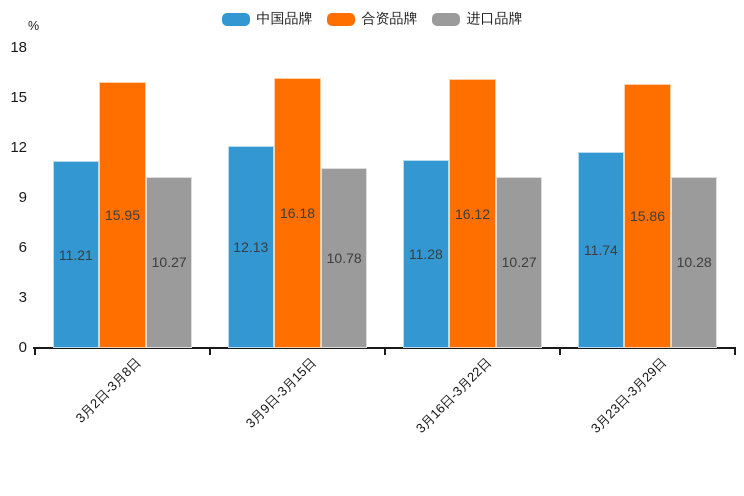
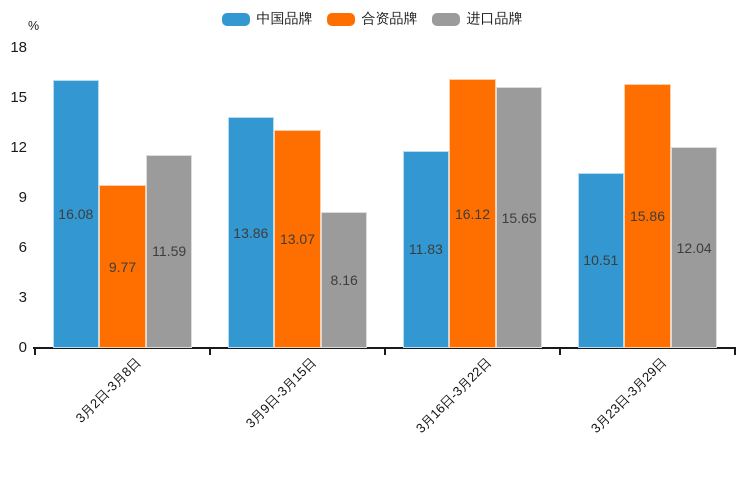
中国品牌/3月2日-3月8日: 11.21 -> 16.08
合资品牌/3月2日-3月8日: 15.95 -> 9.77
进口品牌/3月2日-3月8日: 10.27 -> 11.59
中国品牌/3月9日-3月15日: 12.13 -> 13.86
合资品牌/3月9日-3月15日: 16.18 -> 13.07
进口品牌/3月9日-3月15日: 10.78 -> 8.16
中国品牌/3月16日-3月22日: 11.28 -> 11.83
进口品牌/3月16日-3月22日: 10.27 -> 15.65
中国品牌/3月23日-3月29日: 11.74 -> 10.51
进口品牌/3月23日-3月29日: 10.28 -> 12.04
